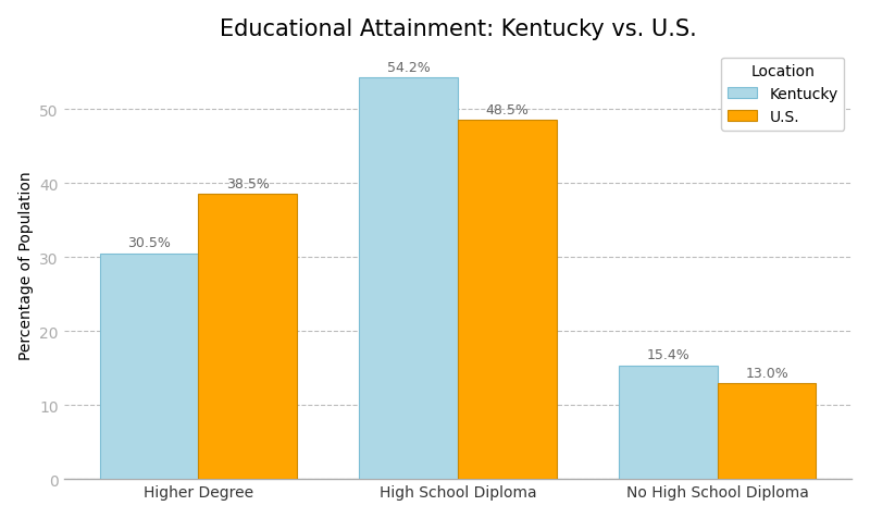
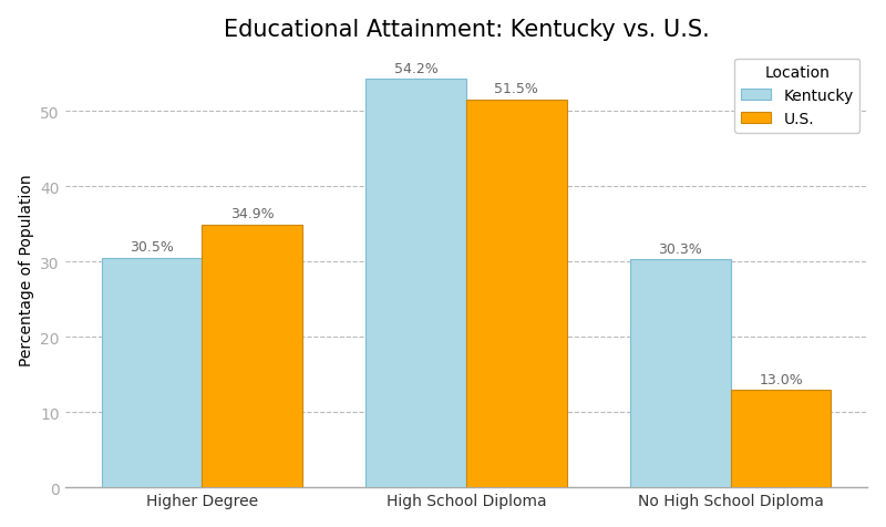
U.S./Higher Degree: 38.5% -> 34.9%
U.S./High School Diploma: 48.5% -> 51.5%
Kentucky/No High School Diploma: 15.4% -> 30.3%
